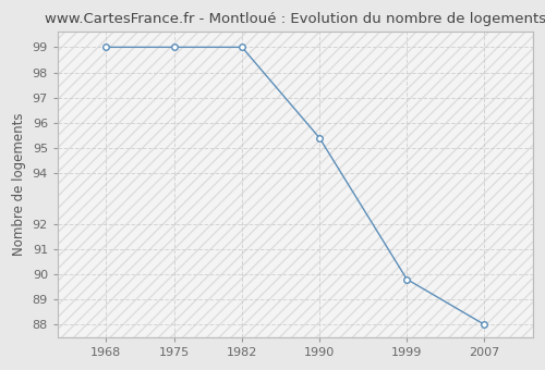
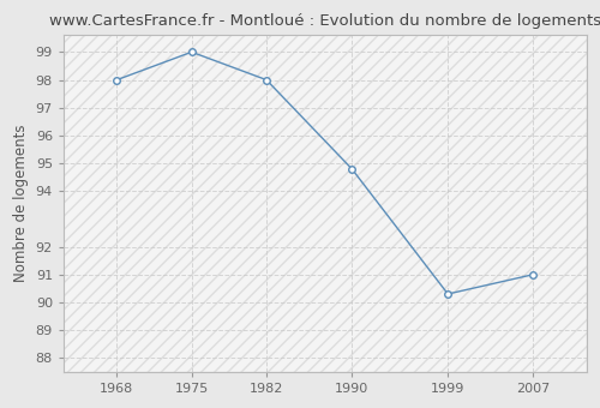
1968: 99.0 -> 98.0
1982: 99.0 -> 98.0
1990: 95.4 -> 94.8
1999: 89.8 -> 90.3
2007: 88.0 -> 91.0
